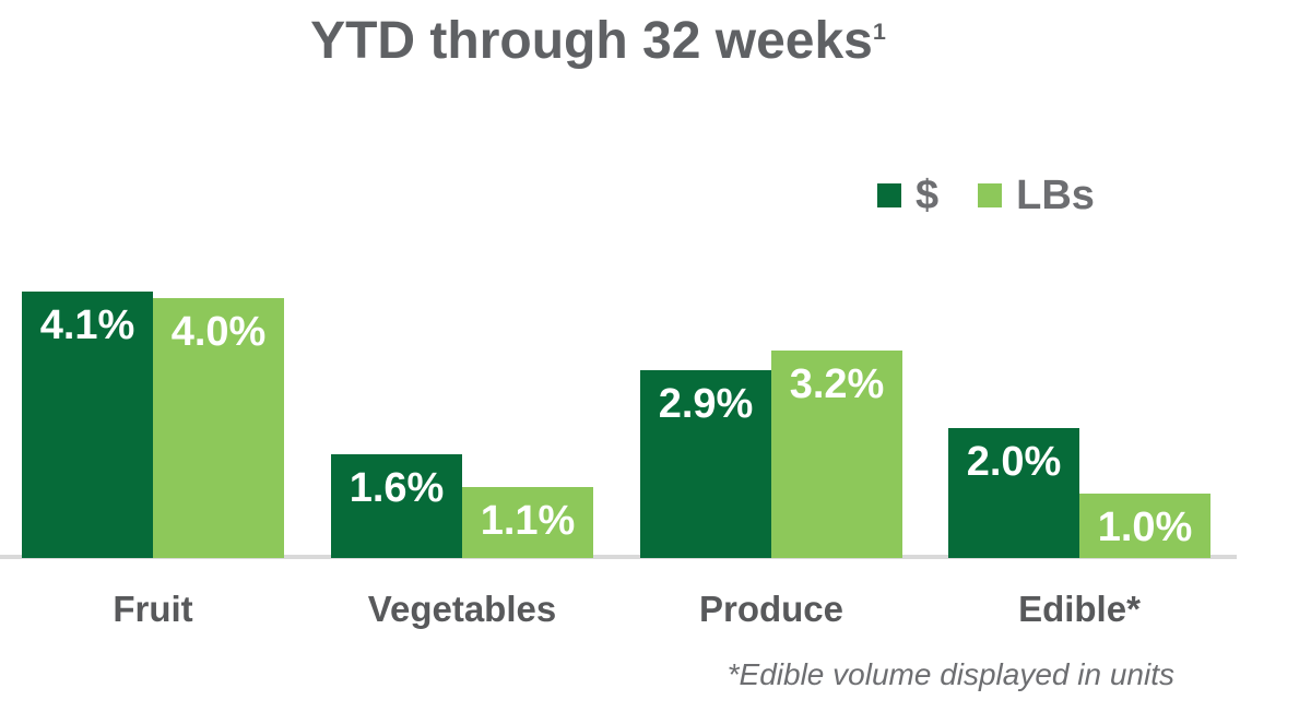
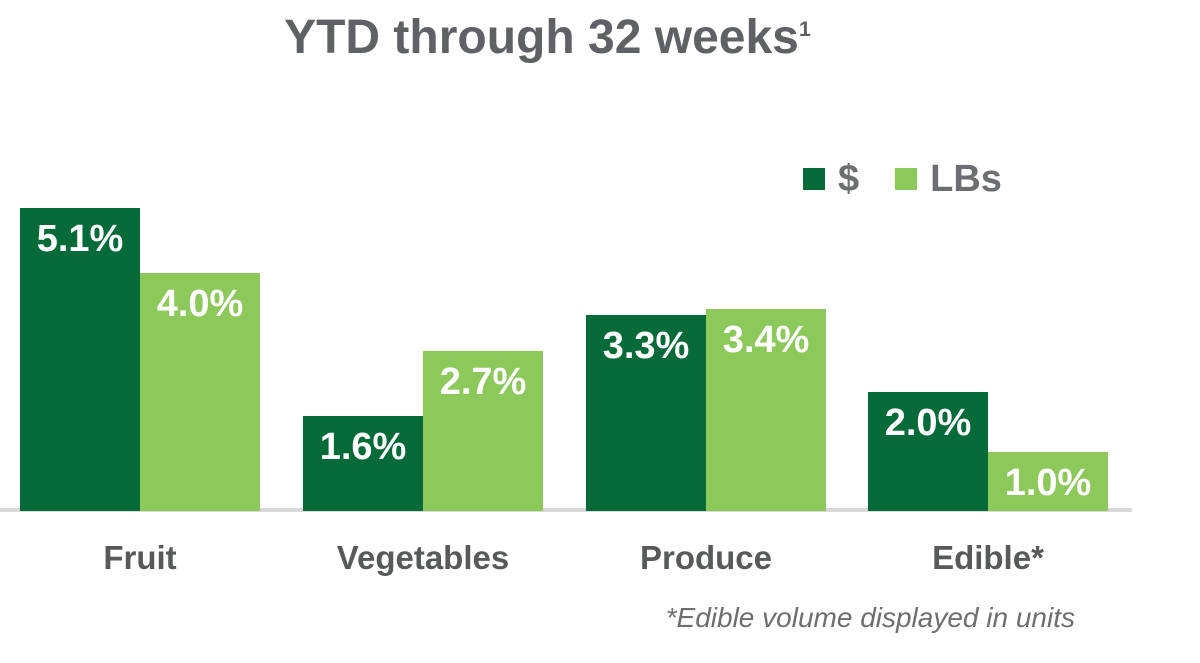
$/Fruit: 4.1% -> 5.1%
LBs/Vegetables: 1.1% -> 2.7%
$/Produce: 2.9% -> 3.3%
LBs/Produce: 3.2% -> 3.4%
